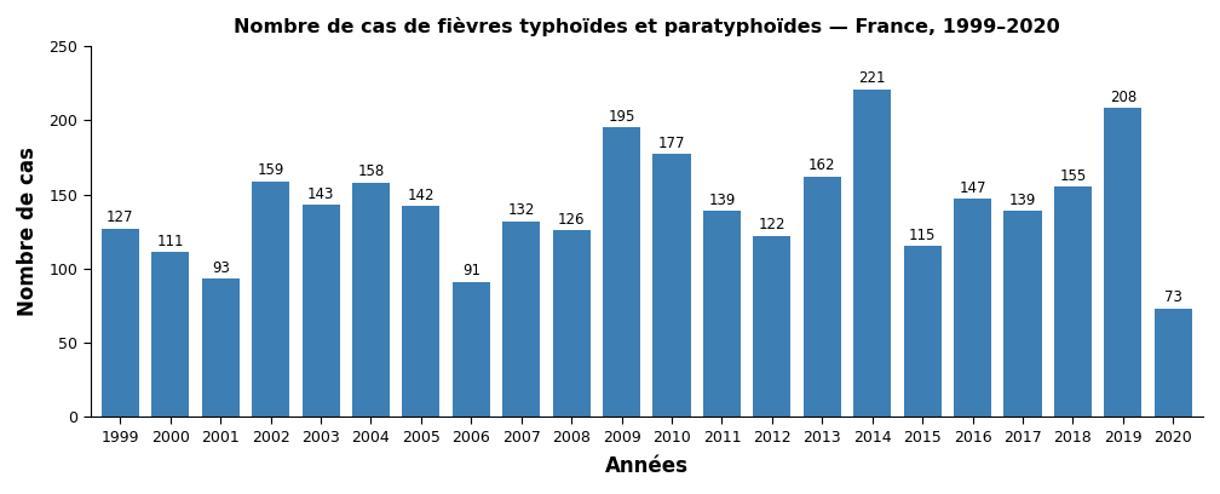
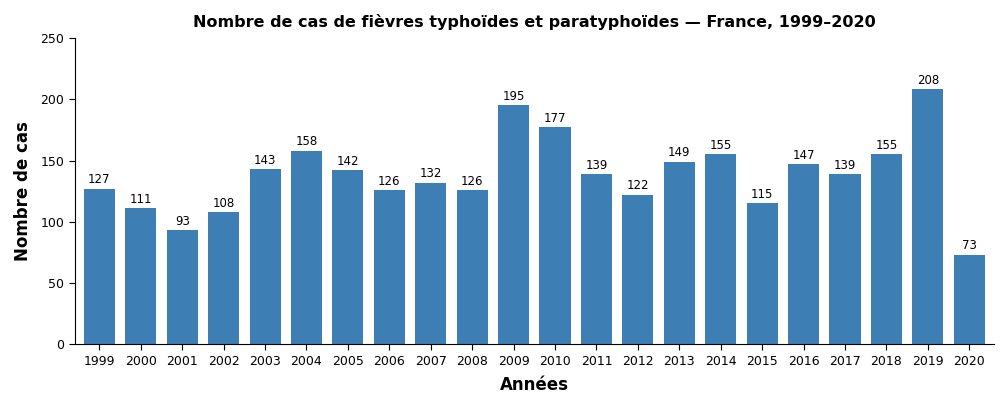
2002: 159 -> 108
2006: 91 -> 126
2013: 162 -> 149
2014: 221 -> 155
